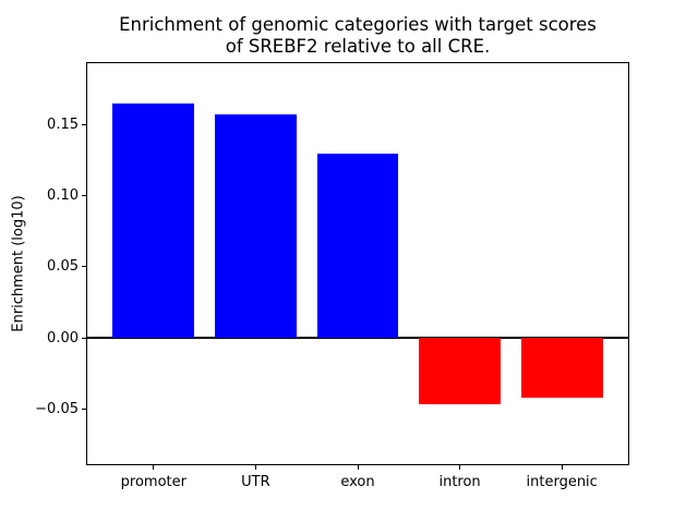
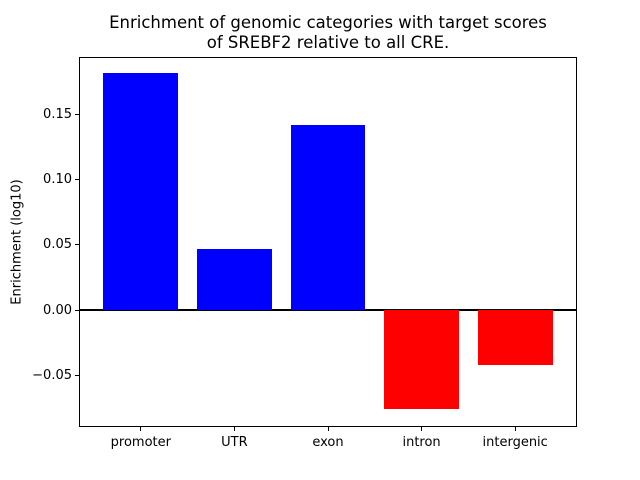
promoter: 0.165 -> 0.182
UTR: 0.158 -> 0.047
exon: 0.130 -> 0.142
intron: -0.047 -> -0.076
